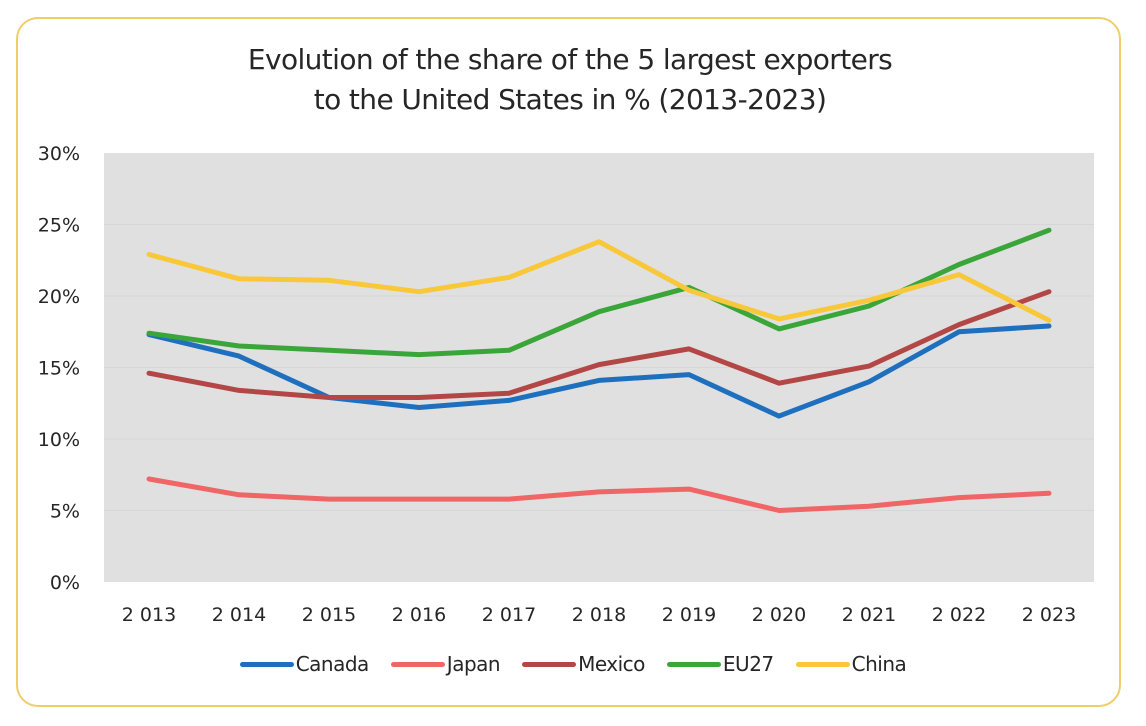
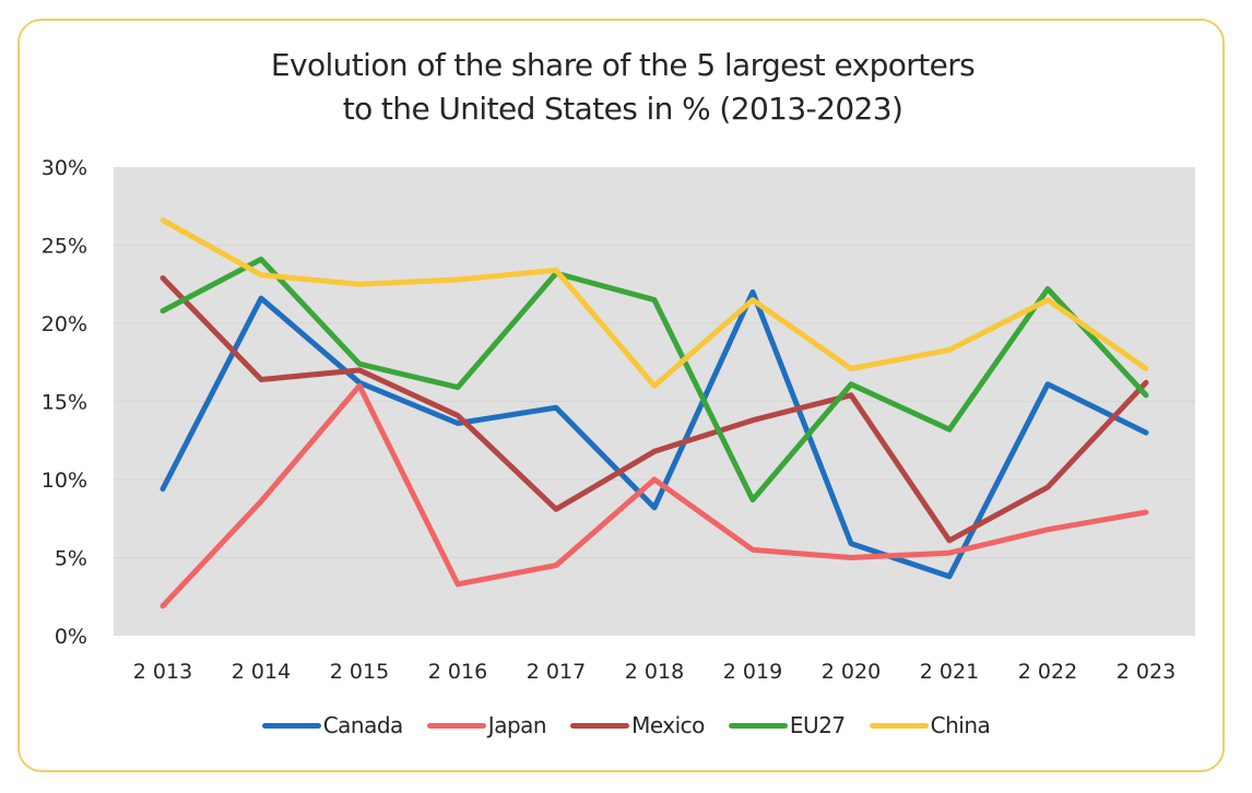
Canada/2 013: 17.3% -> 9.4%
Japan/2 013: 7.2% -> 1.9%
Mexico/2 013: 14.6% -> 22.9%
EU27/2 013: 17.4% -> 20.8%
China/2 013: 22.9% -> 26.6%
Canada/2 014: 15.8% -> 21.6%
Japan/2 014: 6.1% -> 8.6%
Mexico/2 014: 13.4% -> 16.4%
EU27/2 014: 16.5% -> 24.1%
China/2 014: 21.2% -> 23.1%
Canada/2 015: 12.9% -> 16.2%
Japan/2 015: 5.8% -> 16.0%
Mexico/2 015: 12.9% -> 17.0%
EU27/2 015: 16.2% -> 17.4%
China/2 015: 21.1% -> 22.5%
Canada/2 016: 12.2% -> 13.6%
Japan/2 016: 5.8% -> 3.3%
Mexico/2 016: 12.9% -> 14.1%
China/2 016: 20.3% -> 22.8%
Canada/2 017: 12.7% -> 14.6%
Japan/2 017: 5.8% -> 4.5%
Mexico/2 017: 13.2% -> 8.1%
EU27/2 017: 16.2% -> 23.2%
China/2 017: 21.3% -> 23.4%
Canada/2 018: 14.1% -> 8.2%
Japan/2 018: 6.3% -> 10.0%
Mexico/2 018: 15.2% -> 11.8%
EU27/2 018: 18.9% -> 21.5%
China/2 018: 23.8% -> 16.0%
Canada/2 019: 14.5% -> 22.0%
Japan/2 019: 6.5% -> 5.5%
Mexico/2 019: 16.3% -> 13.8%
EU27/2 019: 20.6% -> 8.7%
China/2 019: 20.4% -> 21.5%
Canada/2 020: 11.6% -> 5.9%
Mexico/2 020: 13.9% -> 15.4%
EU27/2 020: 17.7% -> 16.1%
China/2 020: 18.4% -> 17.1%
Canada/2 021: 14.0% -> 3.8%
Mexico/2 021: 15.1% -> 6.1%
EU27/2 021: 19.3% -> 13.2%
China/2 021: 19.7% -> 18.3%
Canada/2 022: 17.5% -> 16.1%
Japan/2 022: 5.9% -> 6.8%
Mexico/2 022: 18.0% -> 9.5%
Canada/2 023: 17.9% -> 13.0%
Japan/2 023: 6.2% -> 7.9%
Mexico/2 023: 20.3% -> 16.2%
EU27/2 023: 24.6% -> 15.4%
China/2 023: 18.3% -> 17.1%
